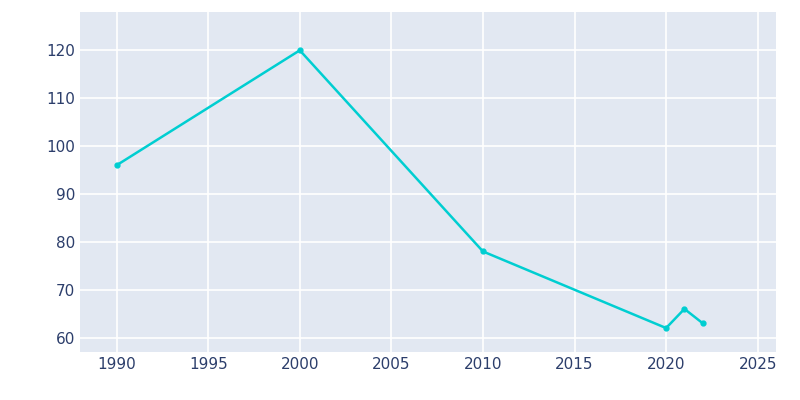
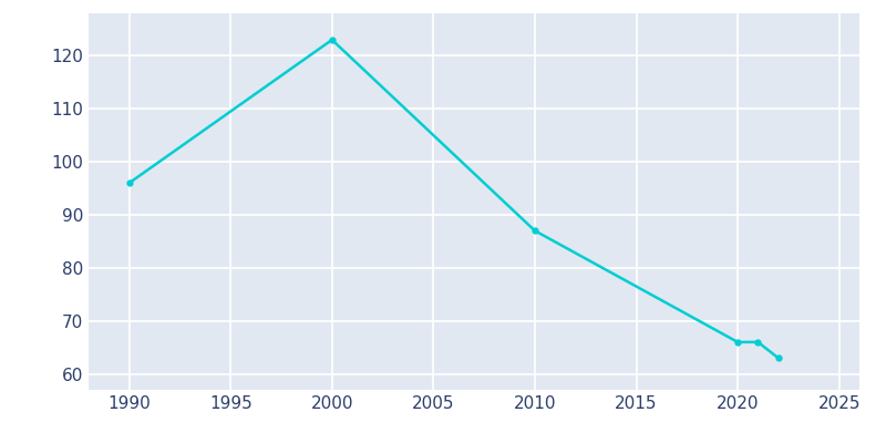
2000: 120 -> 123
2010: 78 -> 87
2020: 62 -> 66
